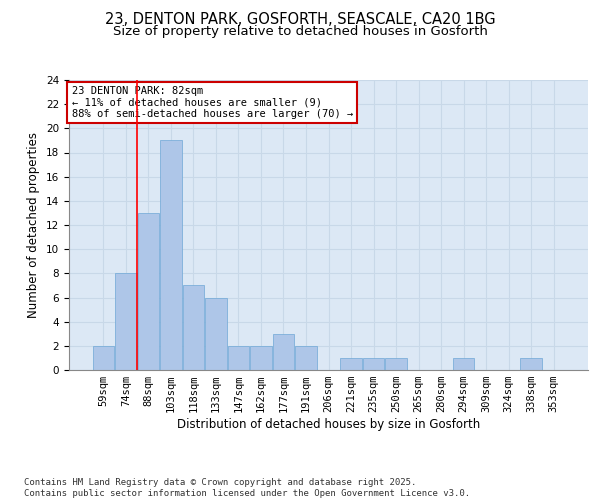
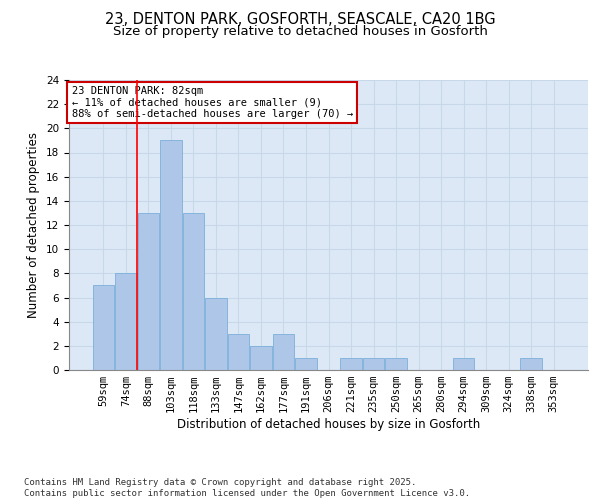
59sqm: 2 -> 7
118sqm: 7 -> 13
147sqm: 2 -> 3
191sqm: 2 -> 1
